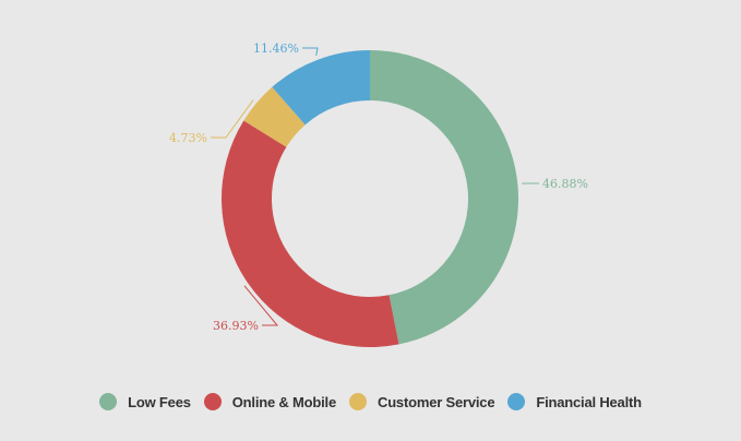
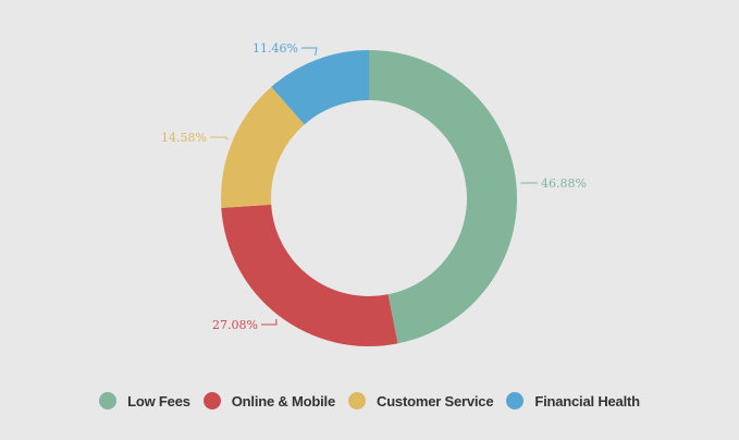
Online & Mobile: 36.93% -> 27.08%
Customer Service: 4.73% -> 14.58%
